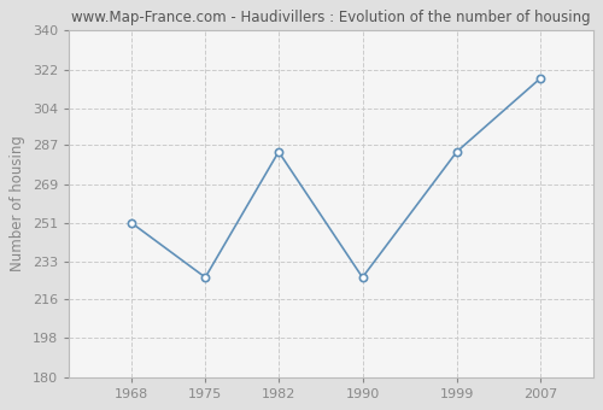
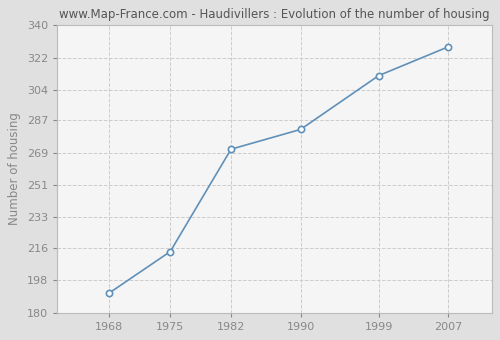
1968: 251 -> 191
1975: 226 -> 214
1982: 284 -> 271
1990: 226 -> 282
1999: 284 -> 312
2007: 318 -> 328
